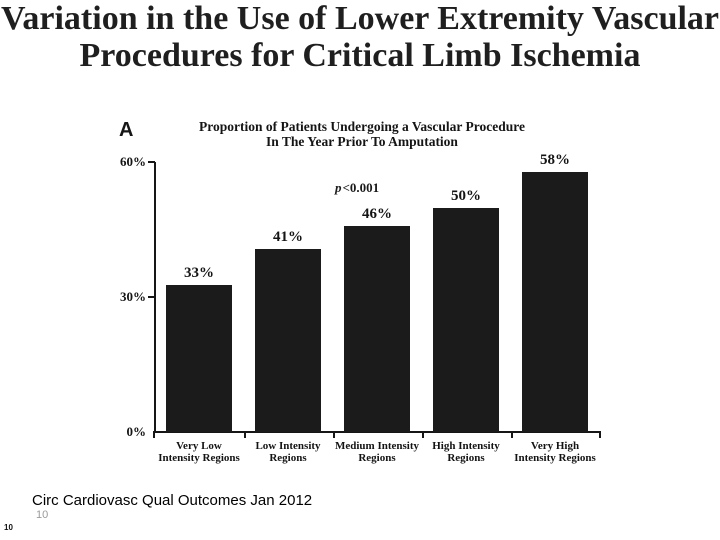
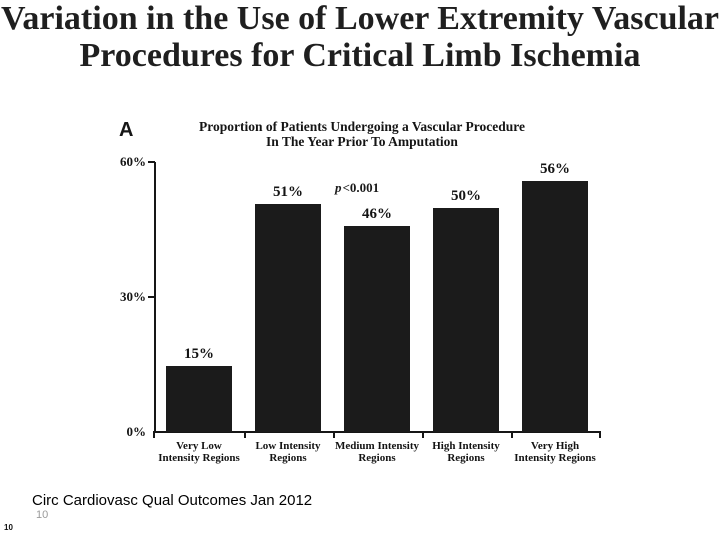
Very Low Intensity Regions: 33% -> 15%
Low Intensity Regions: 41% -> 51%
Very High Intensity Regions: 58% -> 56%
